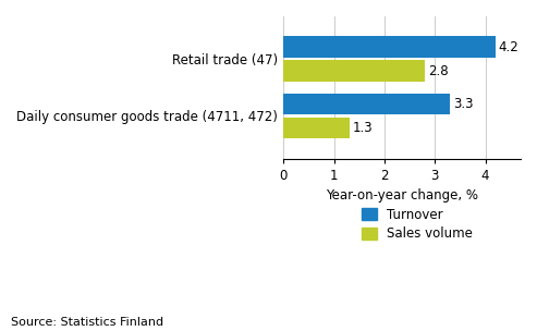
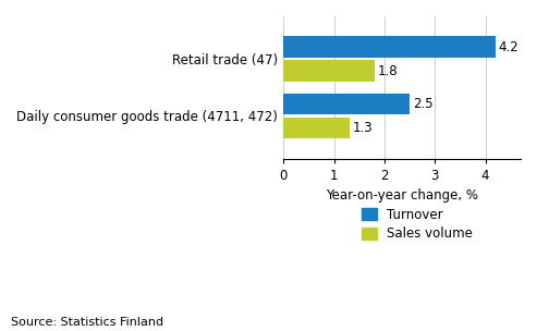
Sales volume/Retail trade (47): 2.8 -> 1.8
Turnover/Daily consumer goods trade (4711, 472): 3.3 -> 2.5
